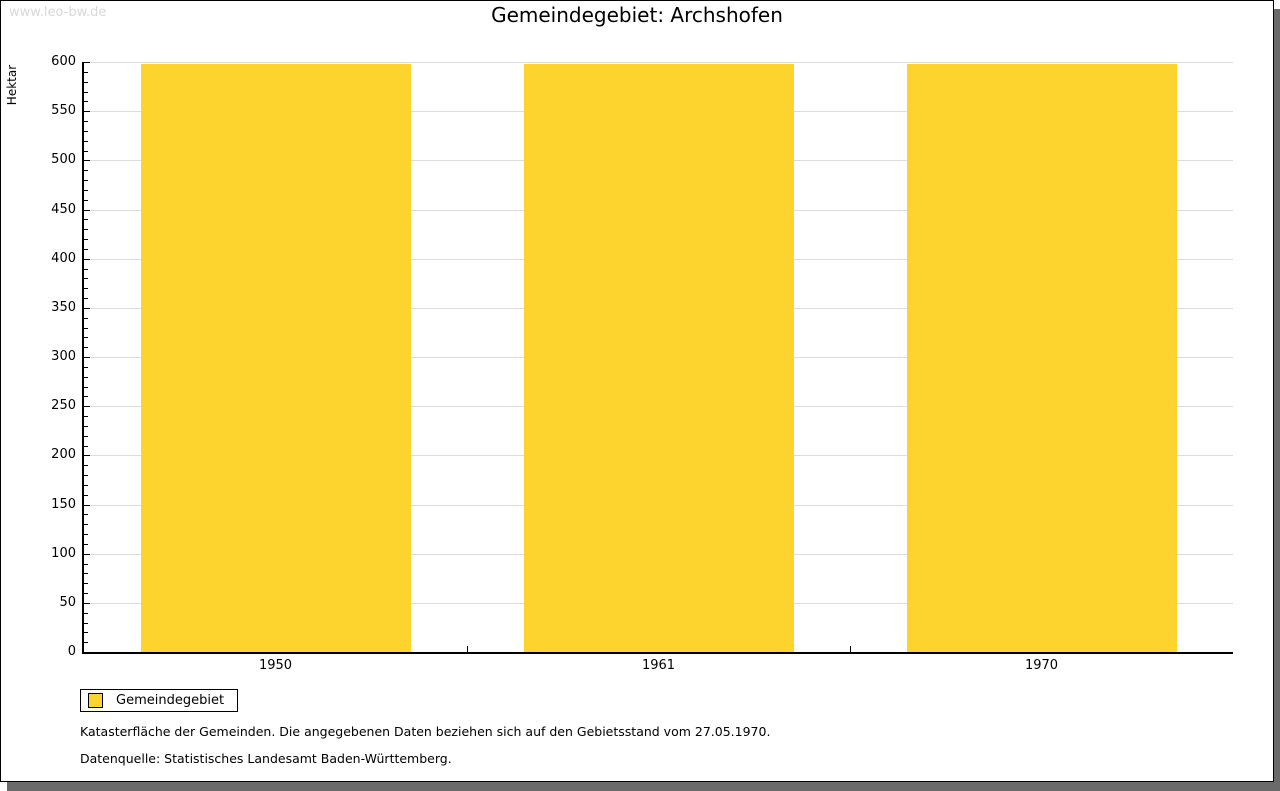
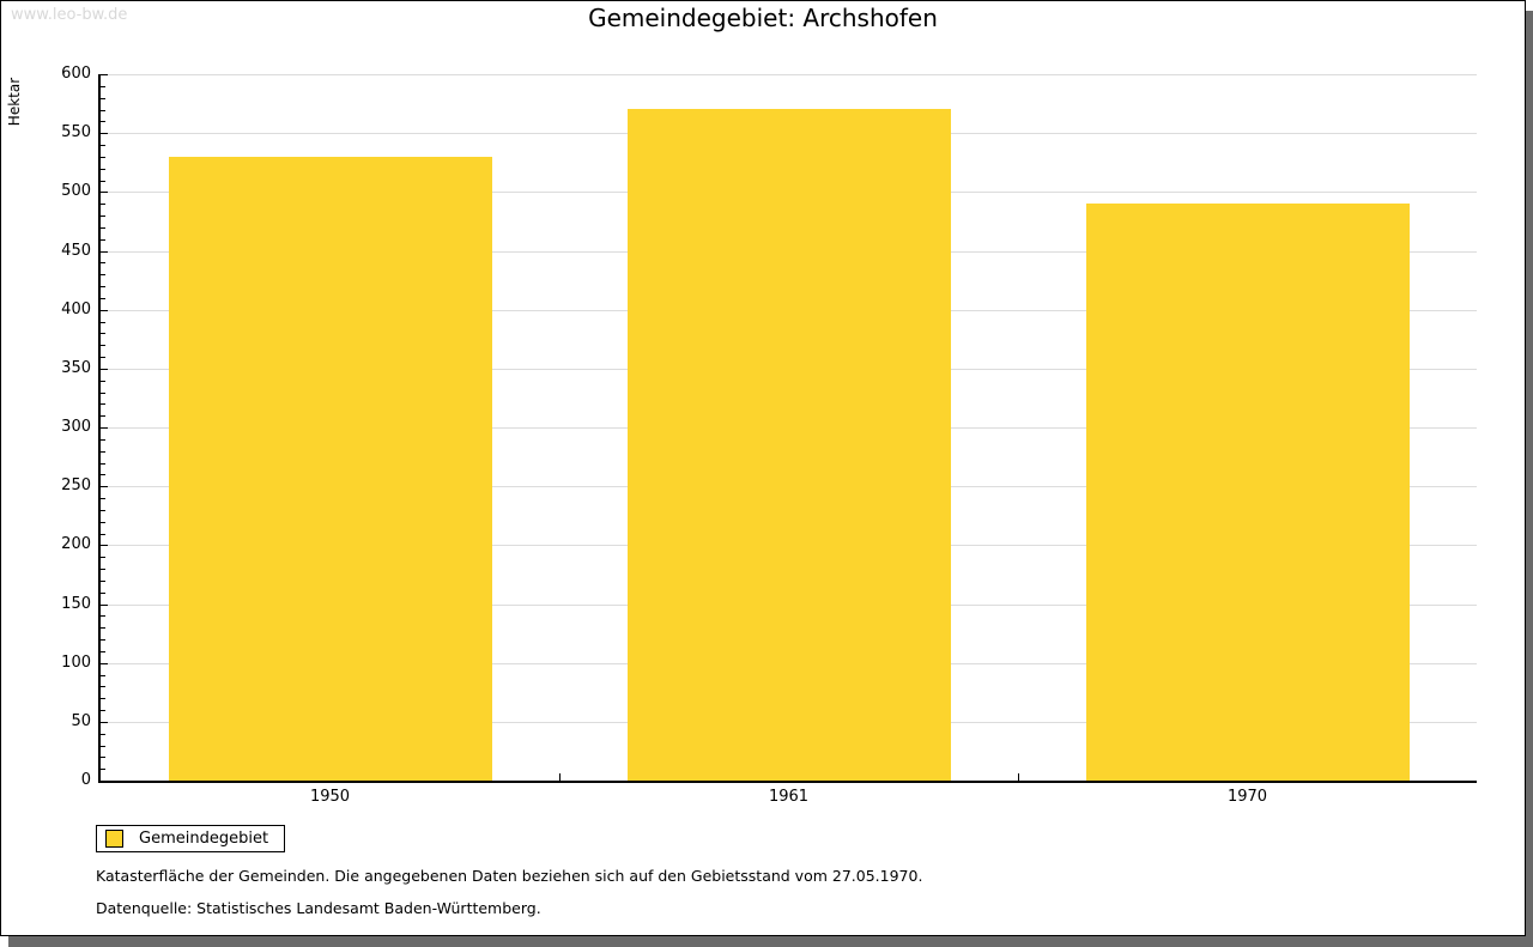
1950: 600 -> 530
1961: 600 -> 570
1970: 600 -> 490
